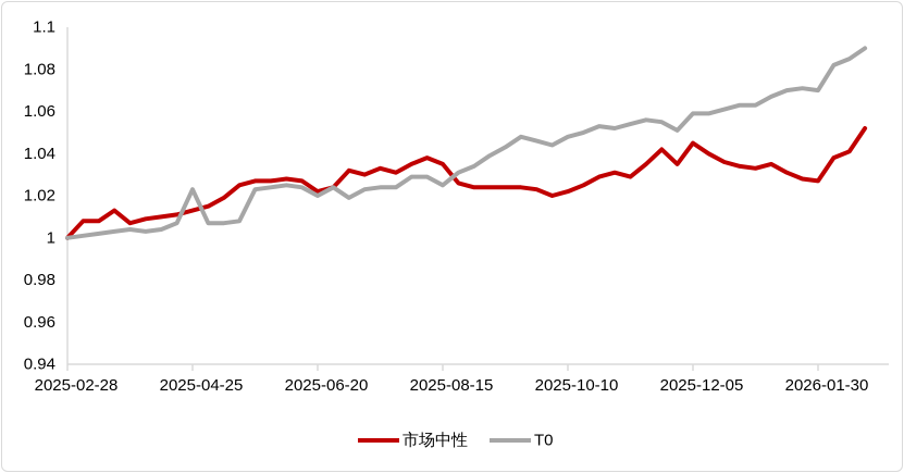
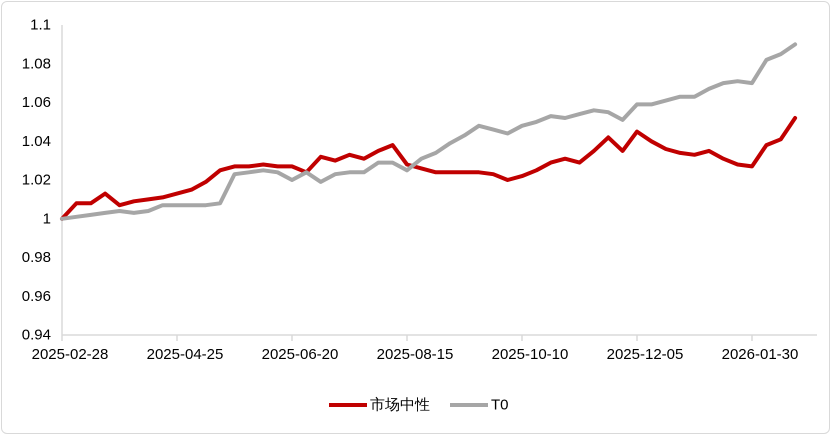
T0/2025-04-25: 1.023 -> 1.007
市场中性/2025-06-20: 1.022 -> 1.027
市场中性/2025-08-15: 1.035 -> 1.028
